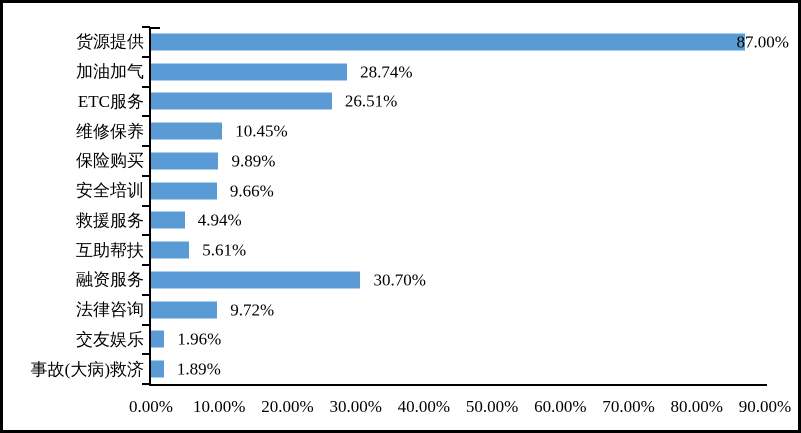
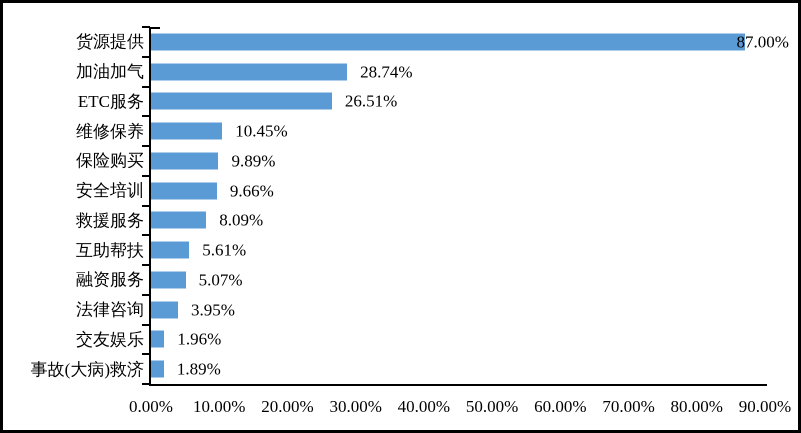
救援服务: 4.94% -> 8.09%
融资服务: 30.70% -> 5.07%
法律咨询: 9.72% -> 3.95%
